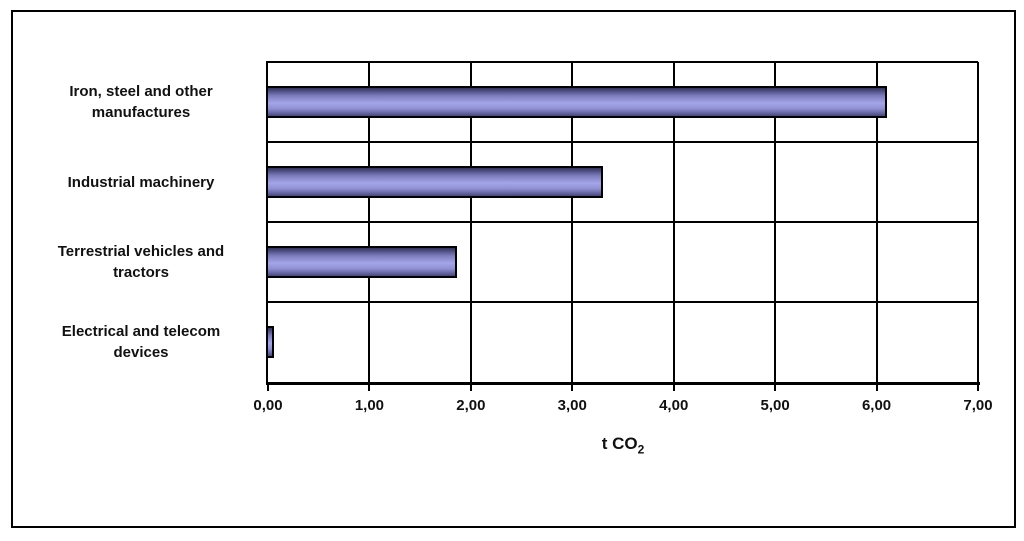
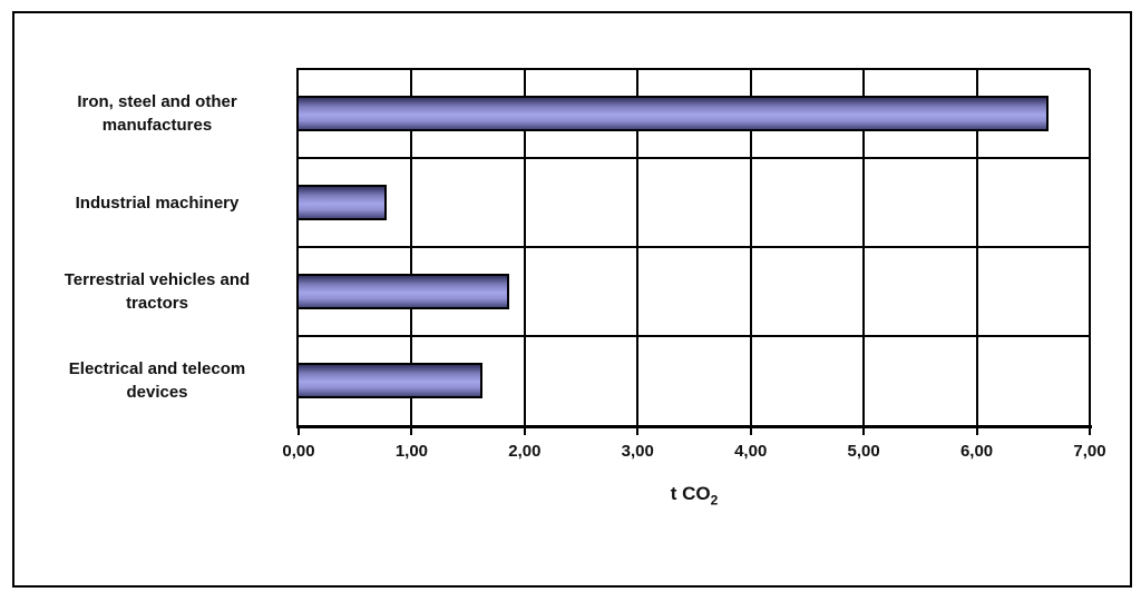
Iron, steel and other manufactures: 6,10 -> 6,64
Industrial machinery: 3,30 -> 0,78
Electrical and telecom devices: 0,06 -> 1,63
